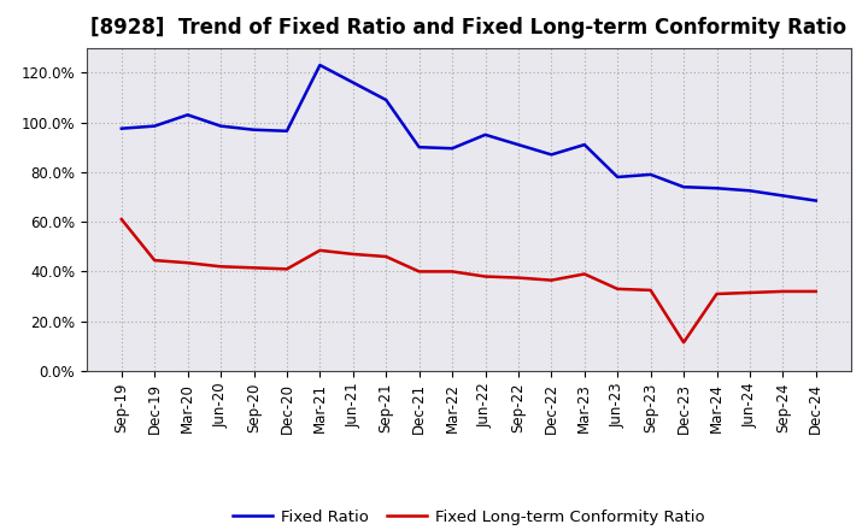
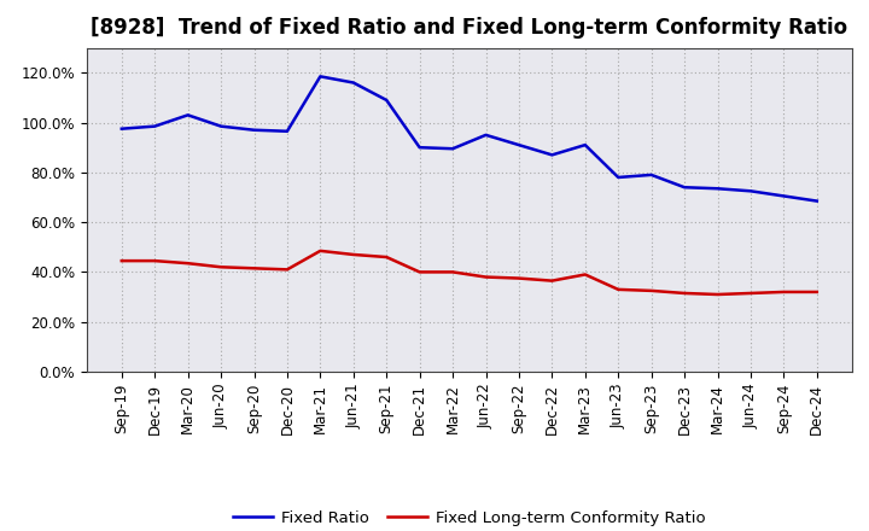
Fixed Long-term Conformity Ratio/Sep-19: 61.0% -> 44.5%
Fixed Ratio/Mar-21: 123.0% -> 118.5%
Fixed Long-term Conformity Ratio/Dec-23: 11.5% -> 31.5%
